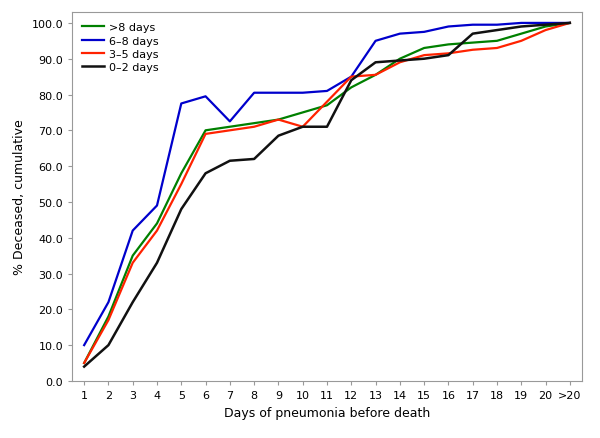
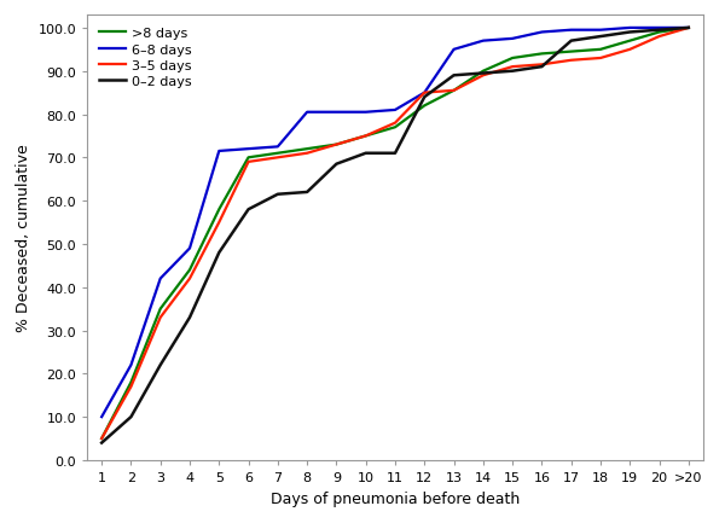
6–8 days/5: 77.5 -> 71.5
6–8 days/6: 79.5 -> 72.0
3–5 days/10: 71.0 -> 75.0
